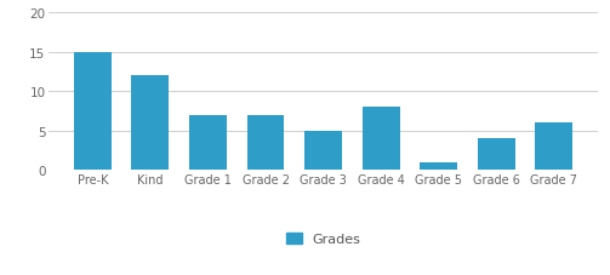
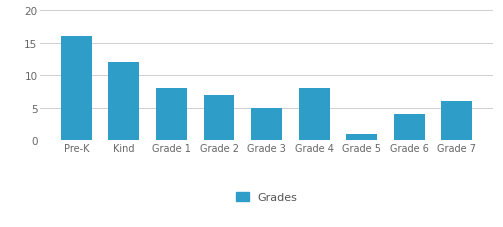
Pre-K: 15 -> 16
Grade 1: 7 -> 8
